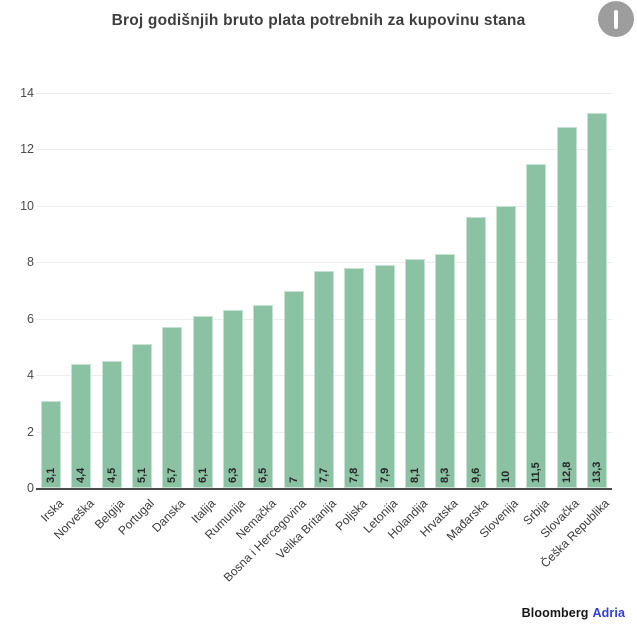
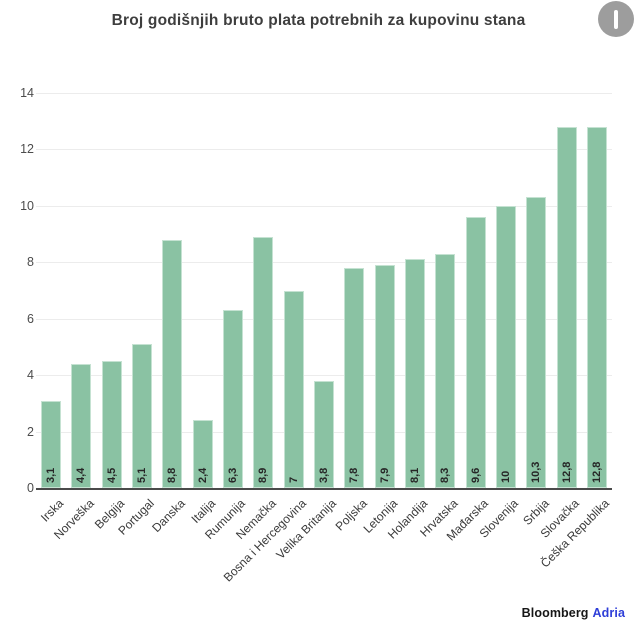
Danska: 5,7 -> 8,8
Italija: 6,1 -> 2,4
Nemačka: 6,5 -> 8,9
Velika Britanija: 7,7 -> 3,8
Srbija: 11,5 -> 10,3
Češka Republika: 13,3 -> 12,8
